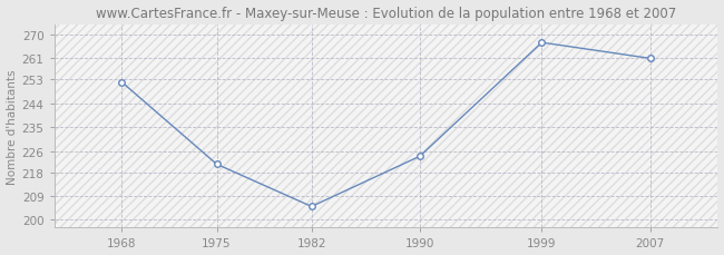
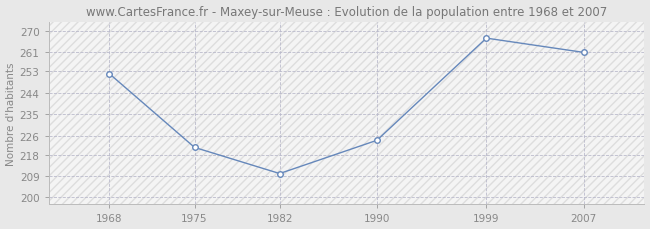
1982: 205 -> 210
